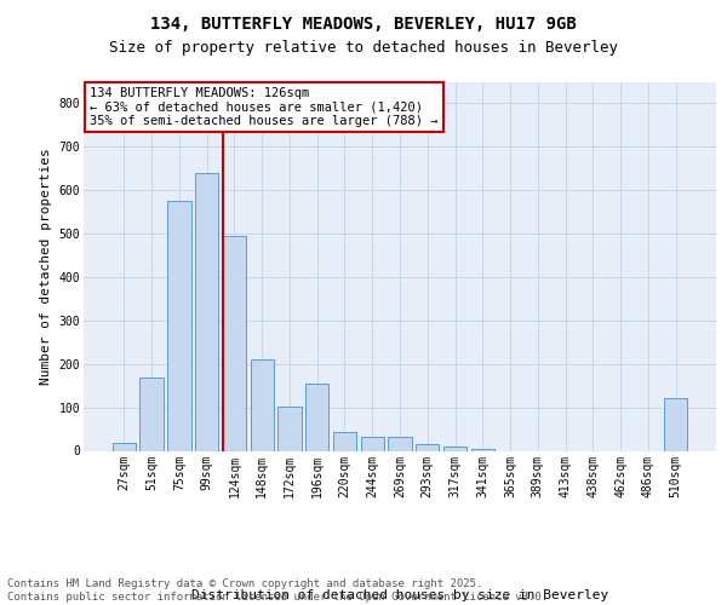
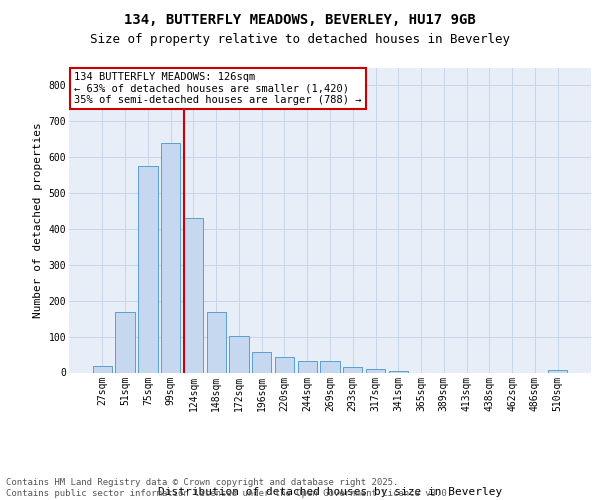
124sqm: 495 -> 430
148sqm: 210 -> 170
196sqm: 155 -> 58
510sqm: 120 -> 7
